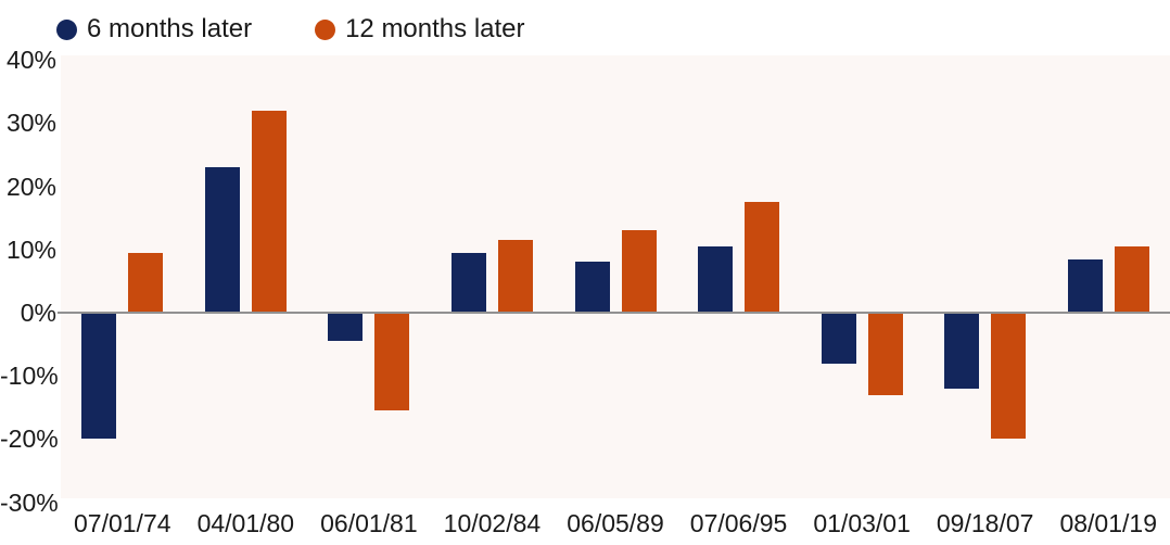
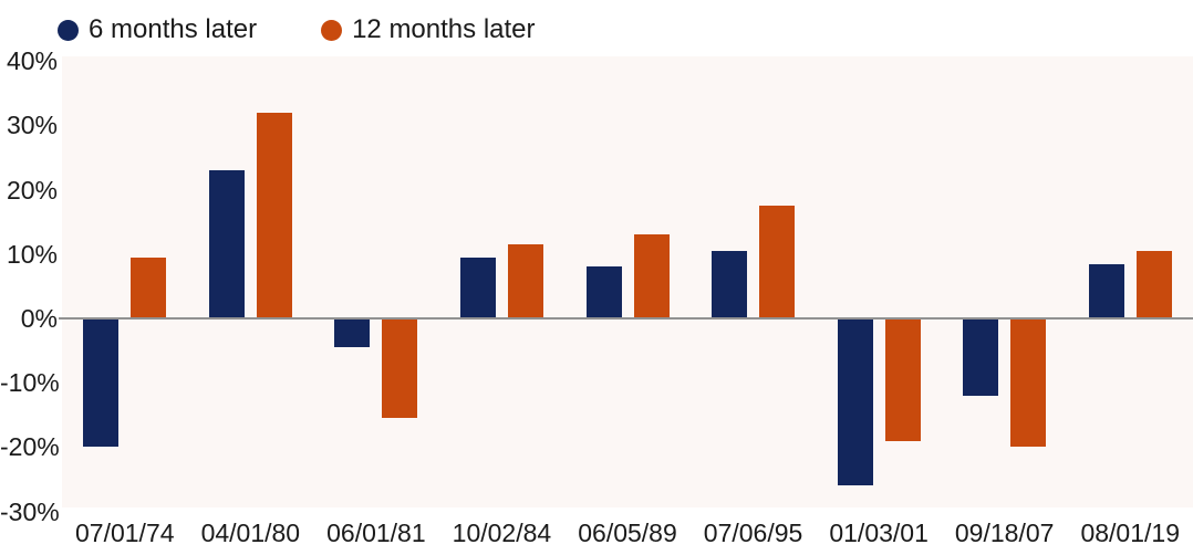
6 months later/01/03/01: -8% -> -26%
12 months later/01/03/01: -13% -> -19%
